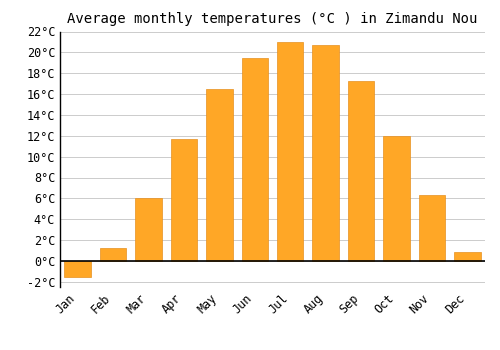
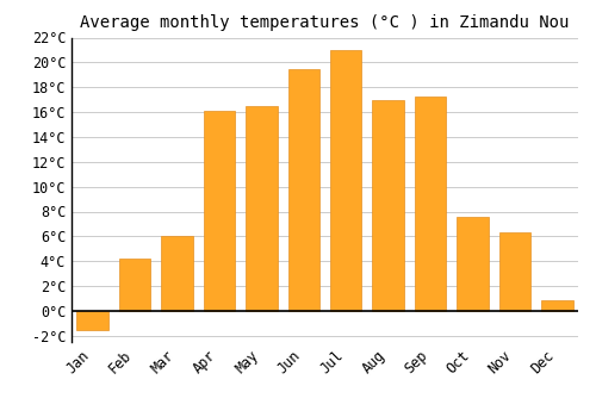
Feb: 1.2°C -> 4.2°C
Apr: 11.7°C -> 16.1°C
Aug: 20.7°C -> 17.0°C
Oct: 12.0°C -> 7.6°C
